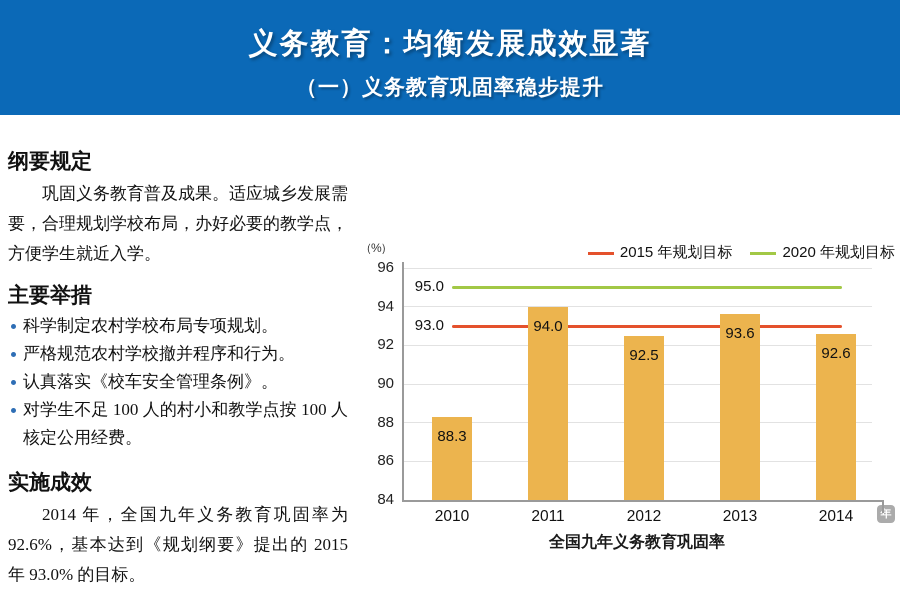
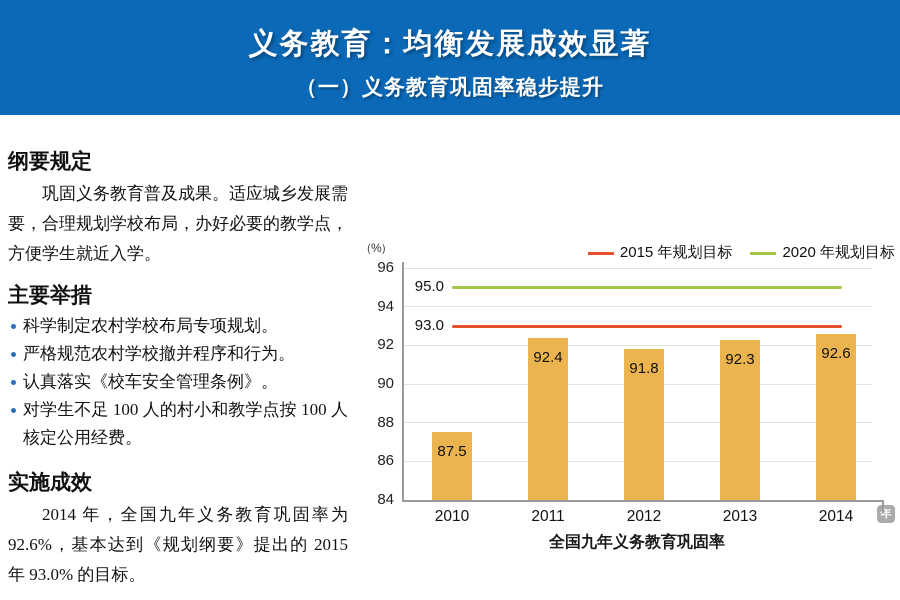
2010: 88.3 -> 87.5
2011: 94.0 -> 92.4
2012: 92.5 -> 91.8
2013: 93.6 -> 92.3
